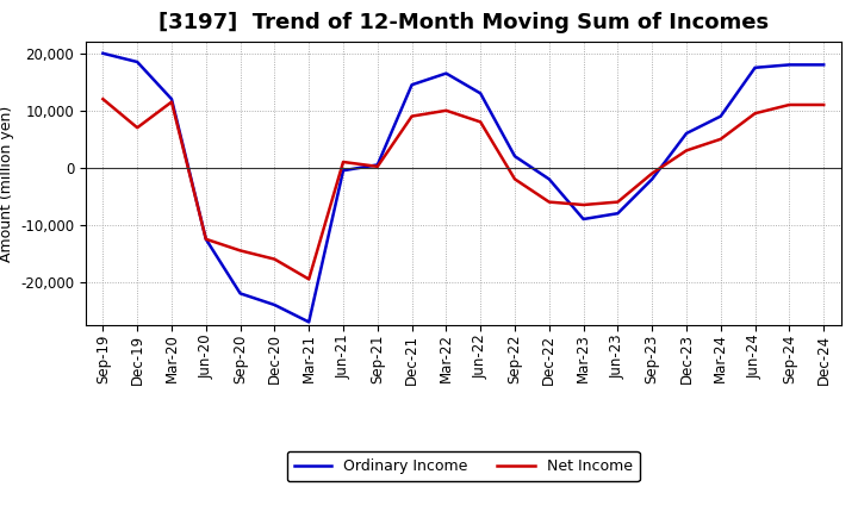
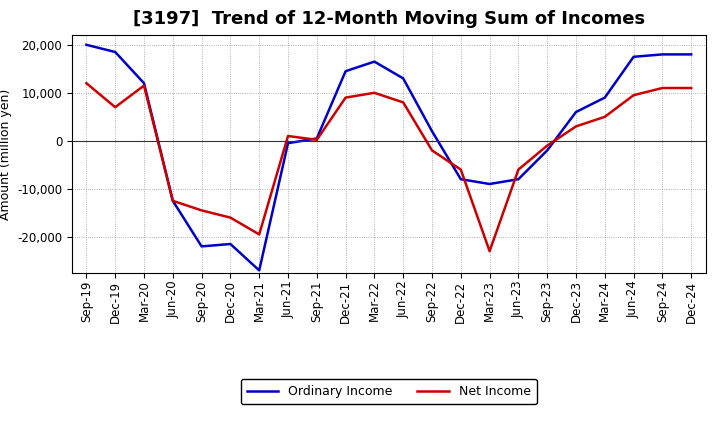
Ordinary Income/Dec-20: -24,000 -> -21,500
Ordinary Income/Dec-22: -2,000 -> -8,000
Net Income/Mar-23: -6,500 -> -23,000
